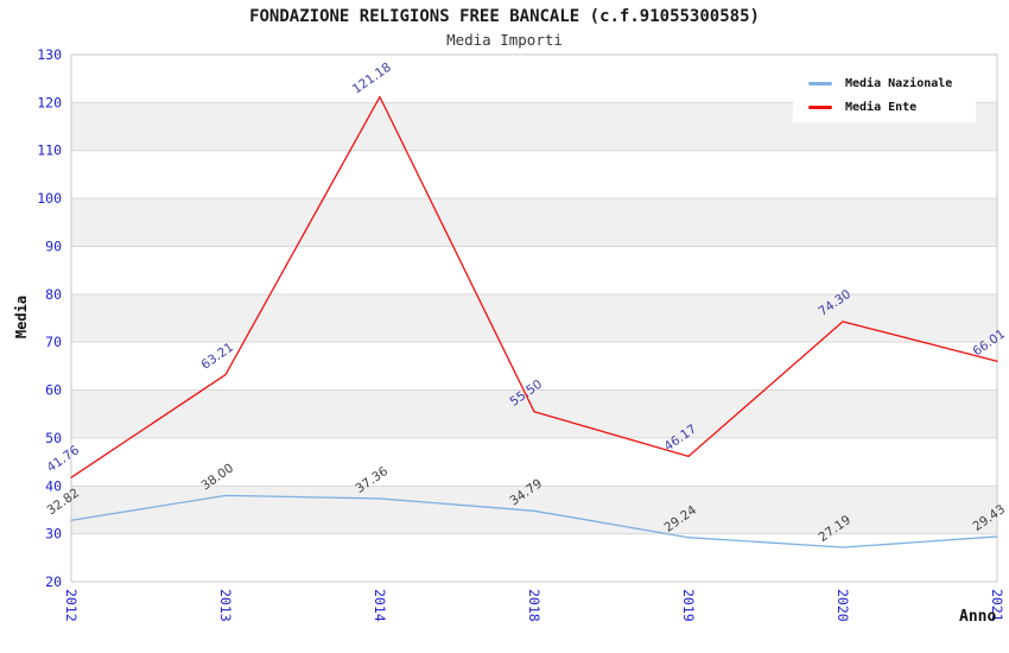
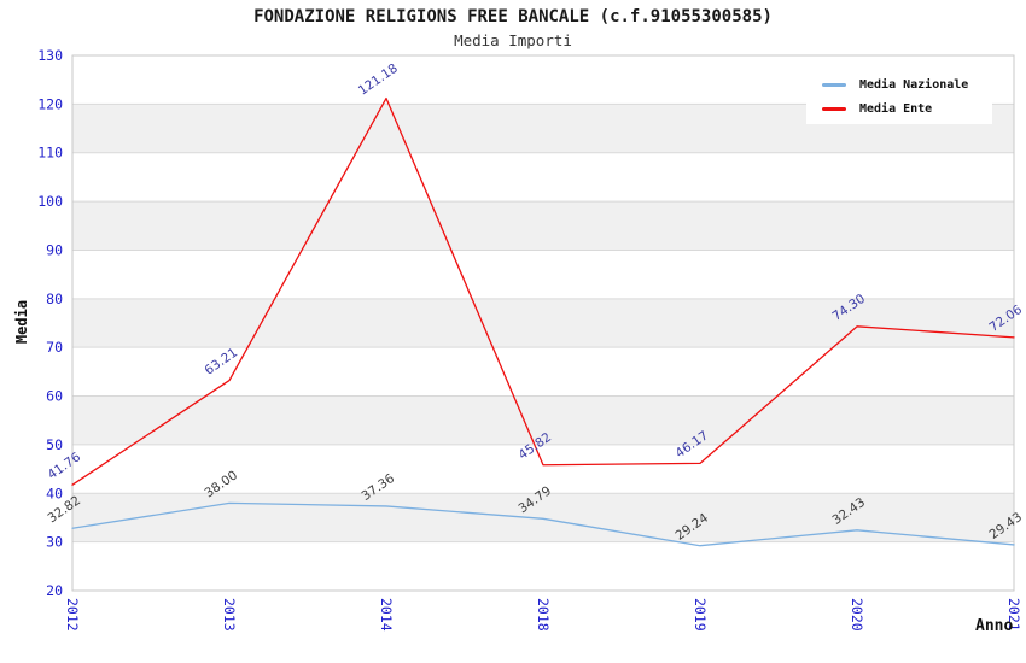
Media Ente/2018: 55.50 -> 45.82
Media Nazionale/2020: 27.19 -> 32.43
Media Ente/2021: 66.01 -> 72.06
